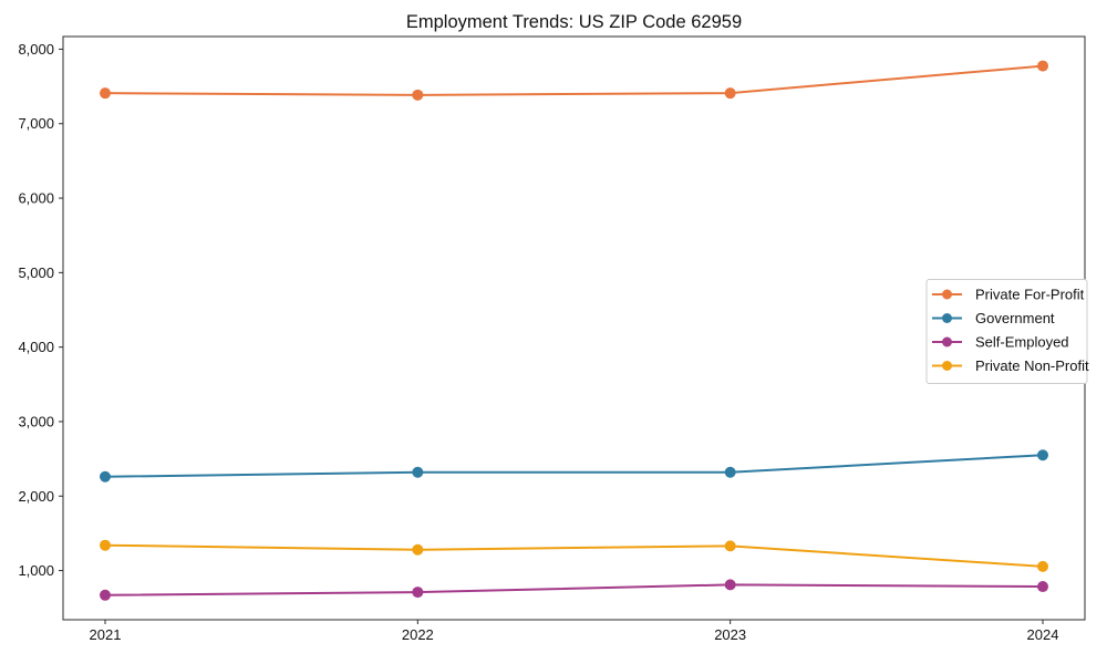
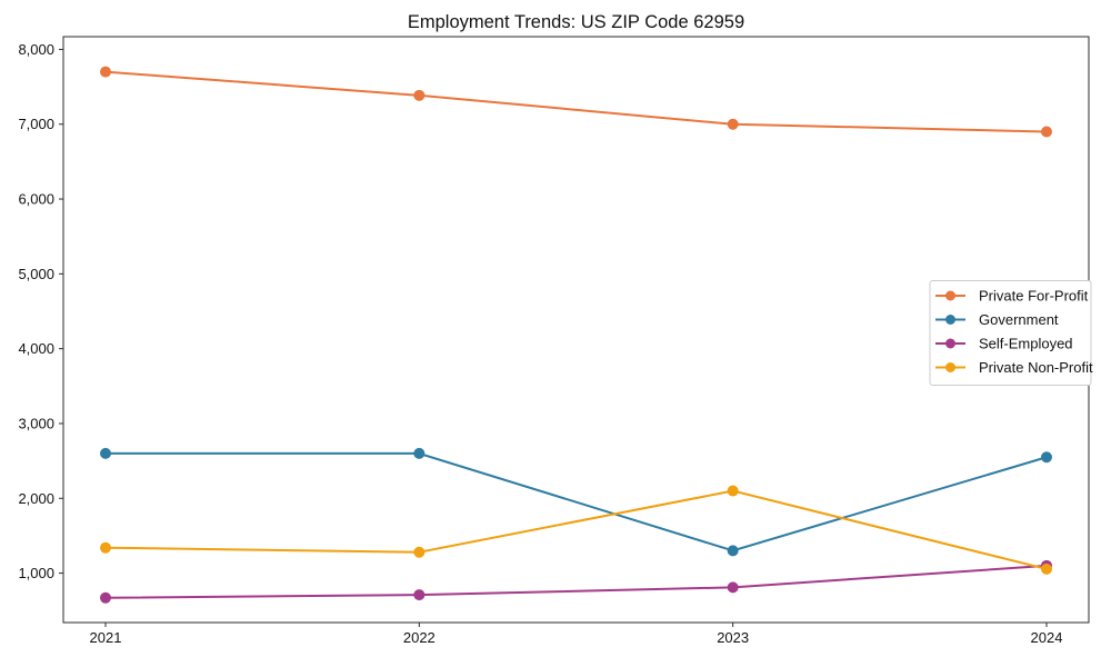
Private For-Profit/2021: 7400 -> 7700
Government/2021: 2300 -> 2600
Government/2022: 2300 -> 2600
Private For-Profit/2023: 7400 -> 7000
Government/2023: 2300 -> 1300
Private Non-Profit/2023: 1300 -> 2100
Private For-Profit/2024: 7800 -> 6900
Self-Employed/2024: 800 -> 1100
